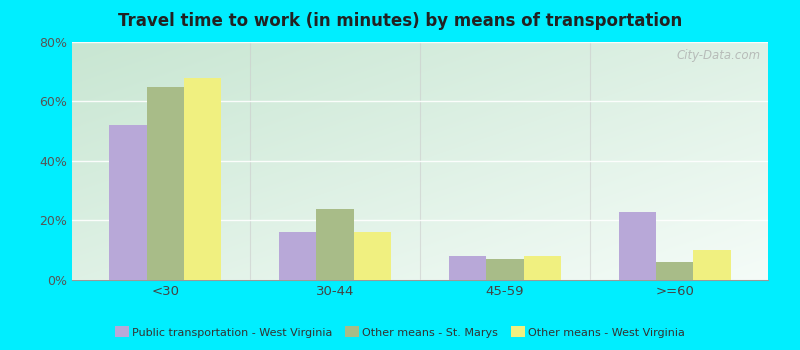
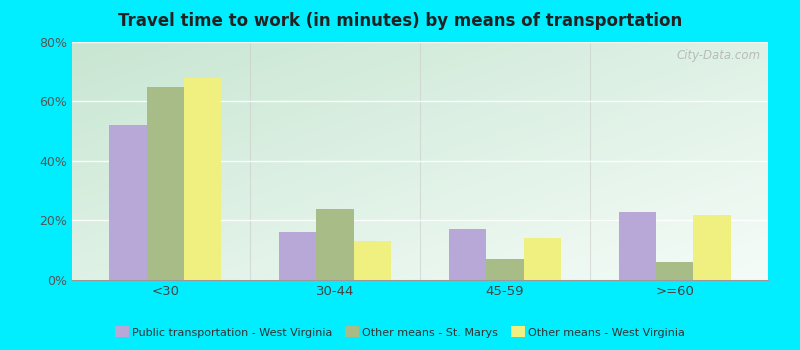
Other means - West Virginia/30-44: 16% -> 13%
Public transportation - West Virginia/45-59: 8% -> 17%
Other means - West Virginia/45-59: 8% -> 14%
Other means - West Virginia/>=60: 10% -> 22%
